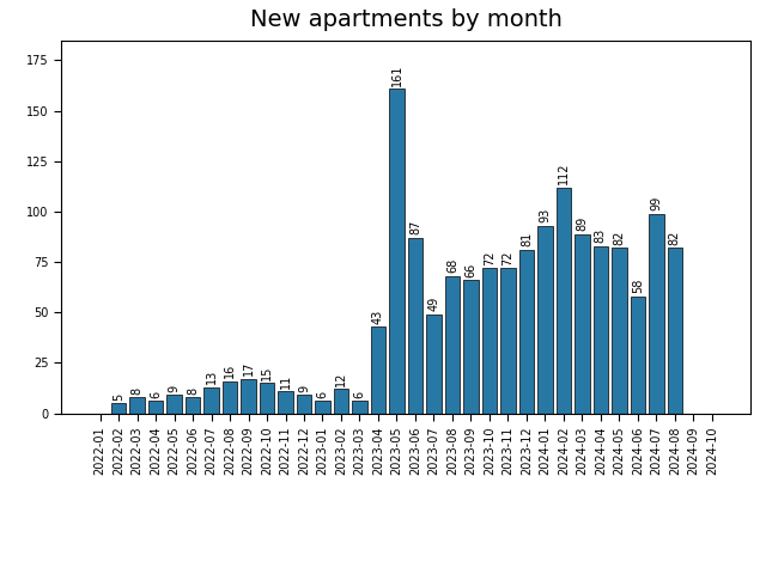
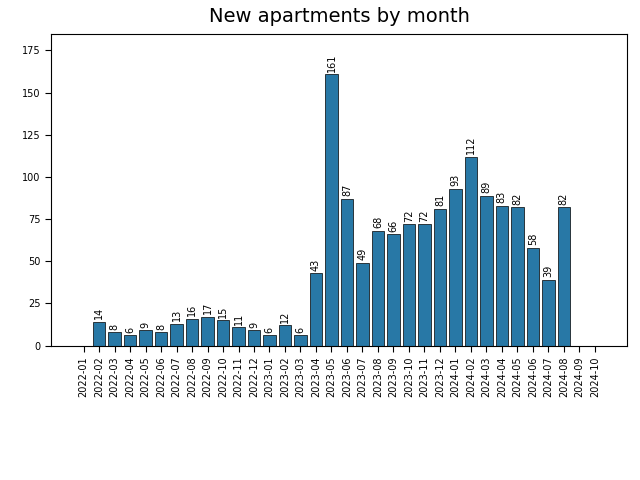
2022-02: 5 -> 14
2024-07: 99 -> 39
